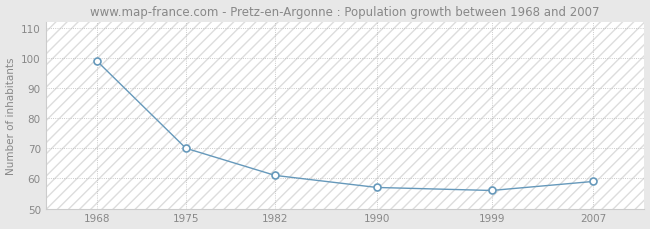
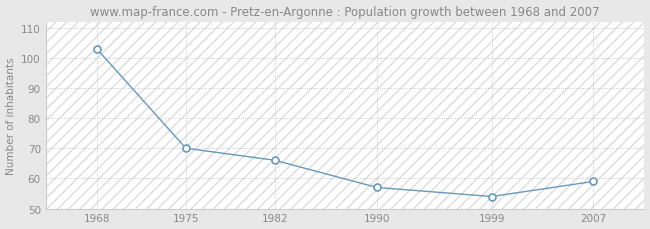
1968: 99 -> 103
1982: 61 -> 66
1999: 56 -> 54
